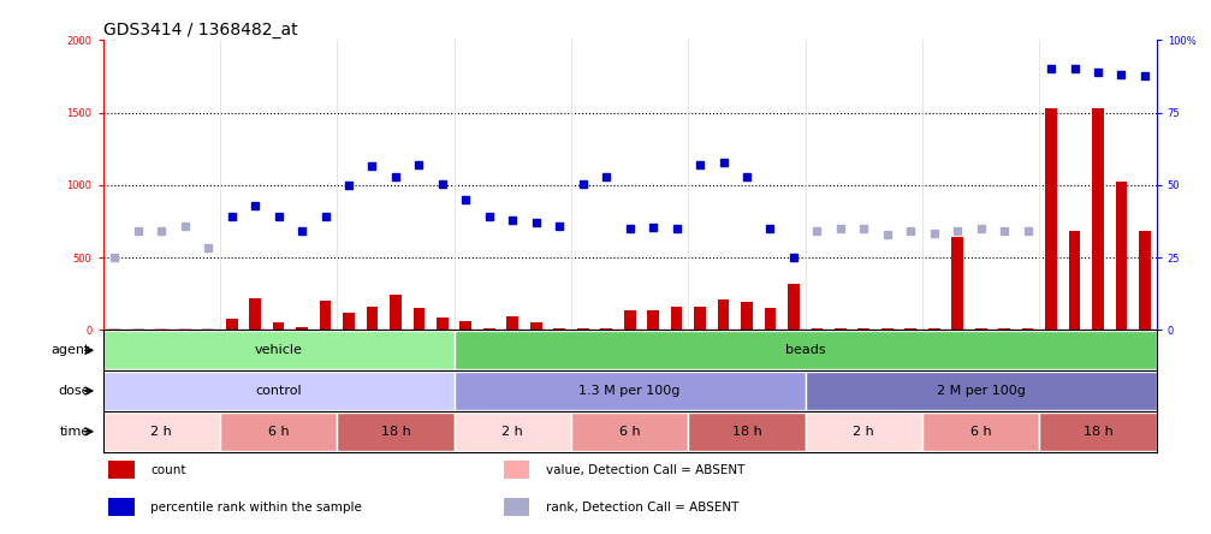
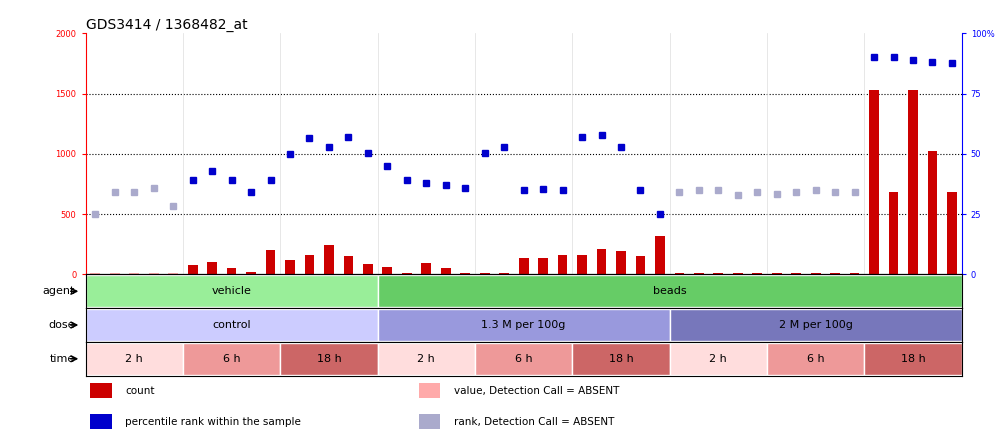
GSM141586: 220 -> 100
GSM141596: 640 -> 10
